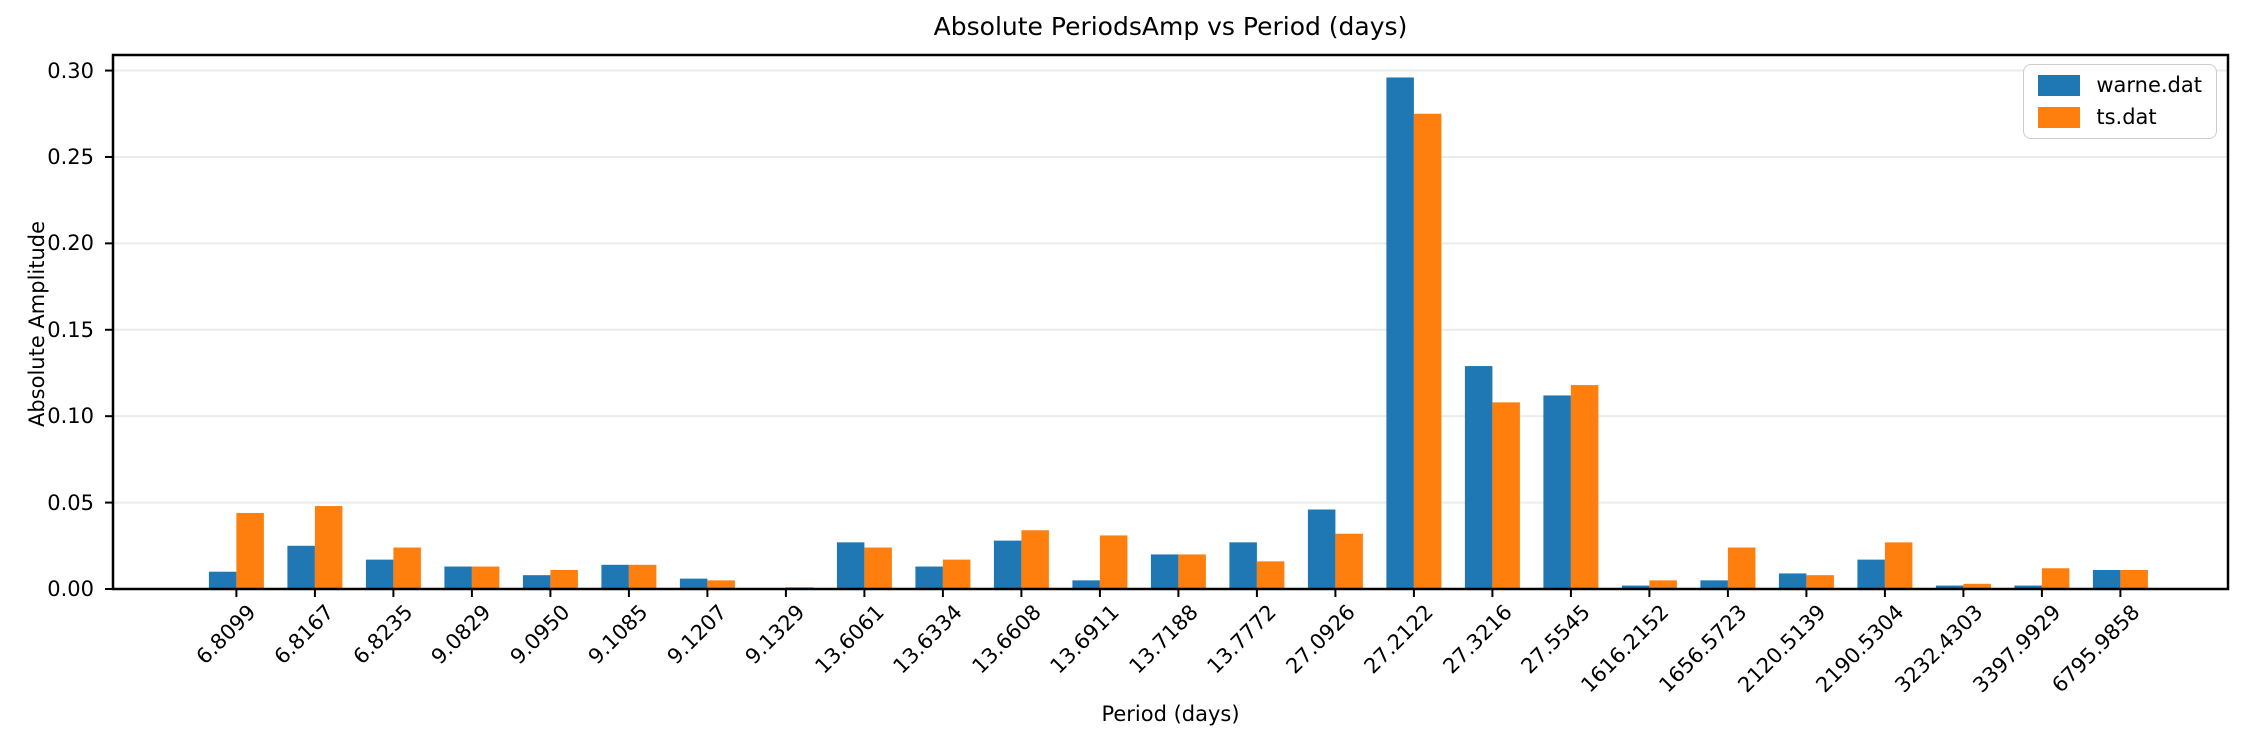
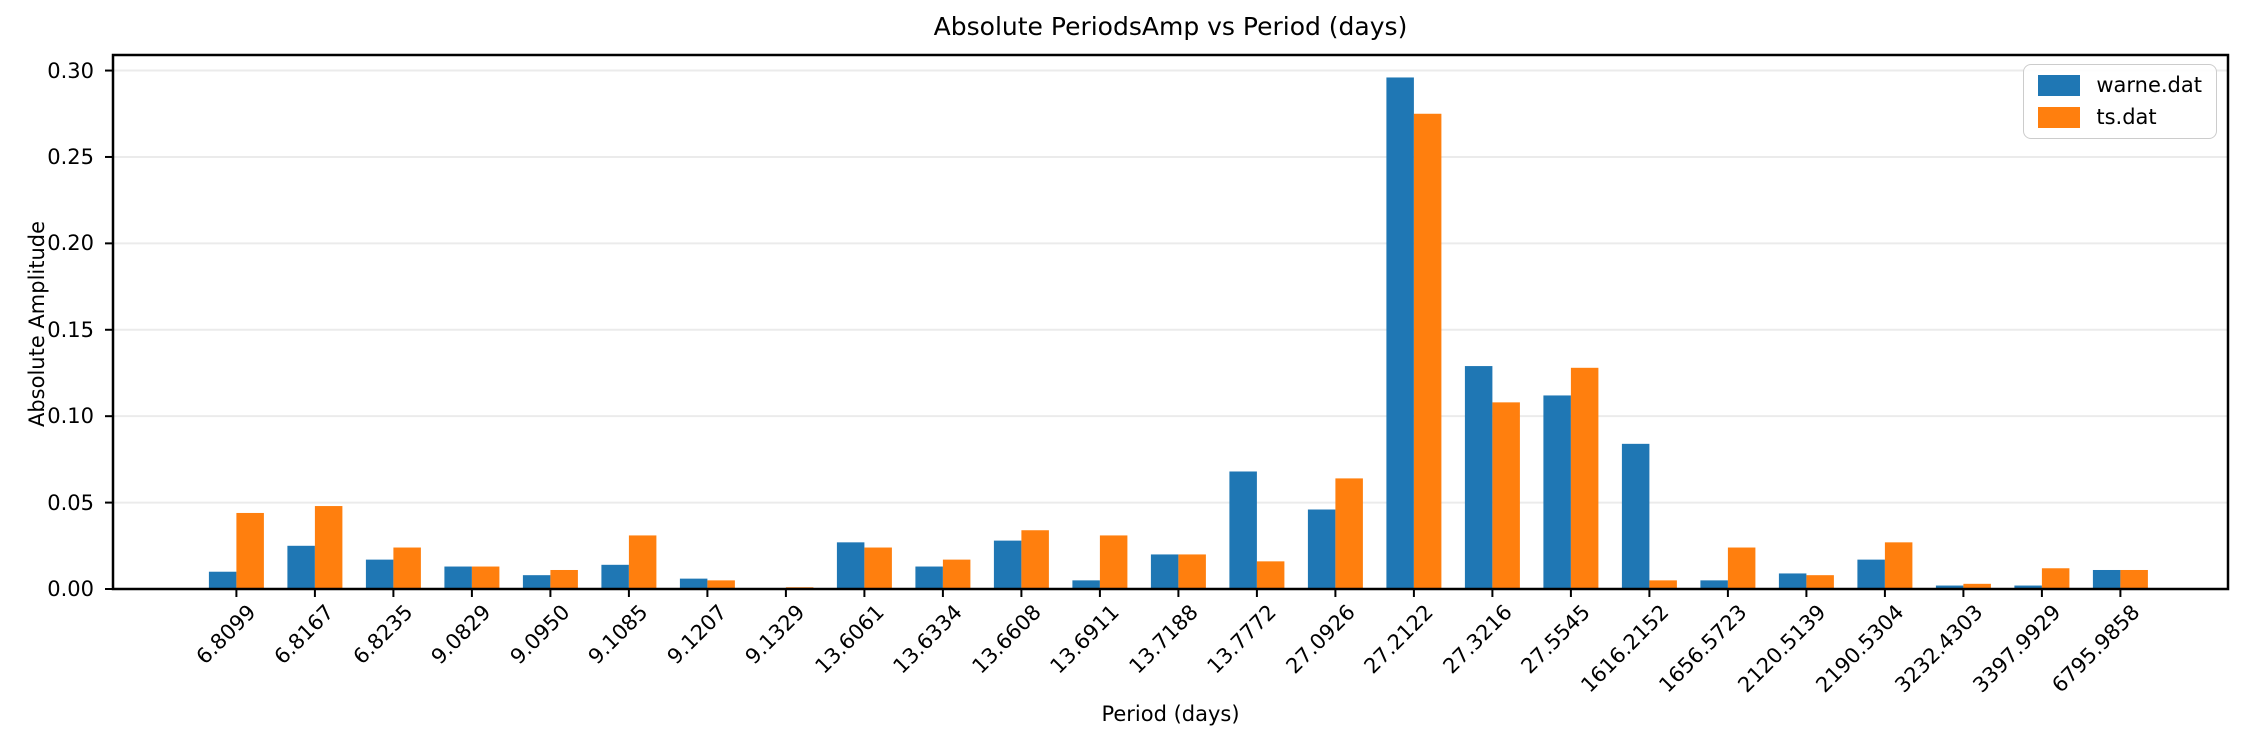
ts.dat/9.1085: 0.014 -> 0.031
warne.dat/13.7772: 0.027 -> 0.068
ts.dat/27.0926: 0.032 -> 0.064
ts.dat/27.5545: 0.118 -> 0.128
warne.dat/1616.2152: 0.002 -> 0.084
